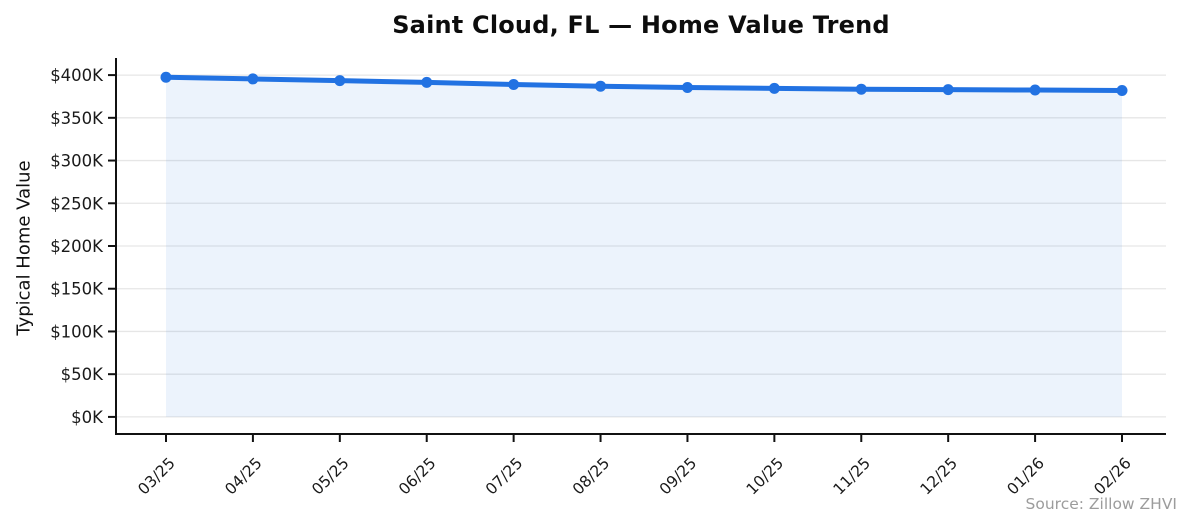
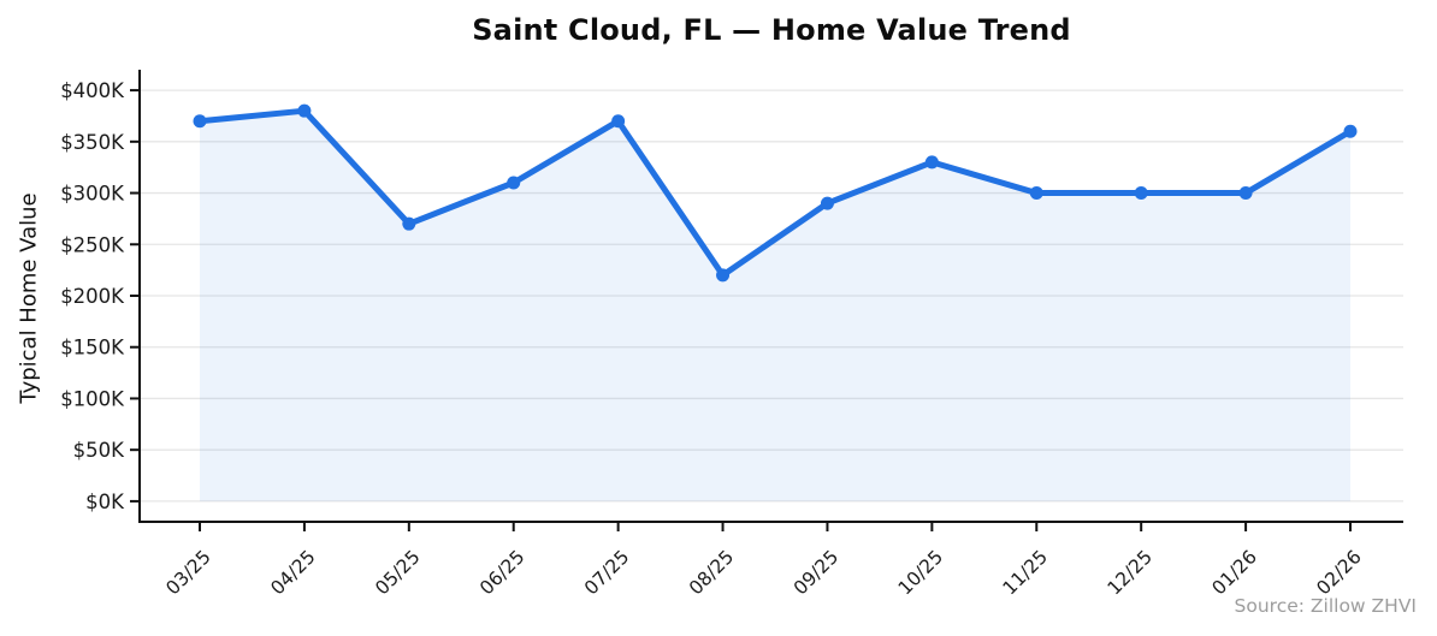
03/25: $400K -> $370K
04/25: $400K -> $380K
05/25: $390K -> $270K
06/25: $390K -> $310K
07/25: $390K -> $370K
08/25: $390K -> $220K
09/25: $390K -> $290K
10/25: $380K -> $330K
11/25: $380K -> $300K
12/25: $380K -> $300K
01/26: $380K -> $300K
02/26: $380K -> $360K
